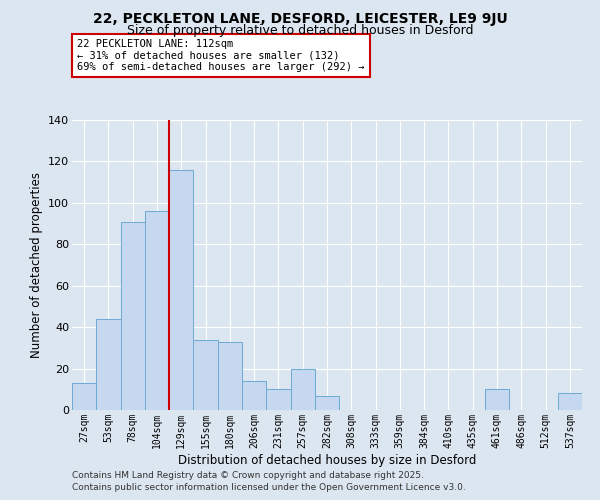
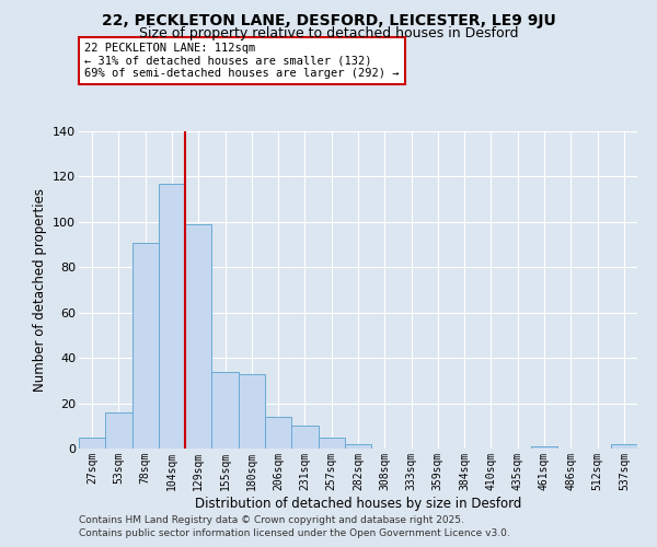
27sqm: 13 -> 5
53sqm: 44 -> 16
104sqm: 96 -> 117
129sqm: 116 -> 99
257sqm: 20 -> 5
282sqm: 7 -> 2
461sqm: 10 -> 1
537sqm: 8 -> 2
